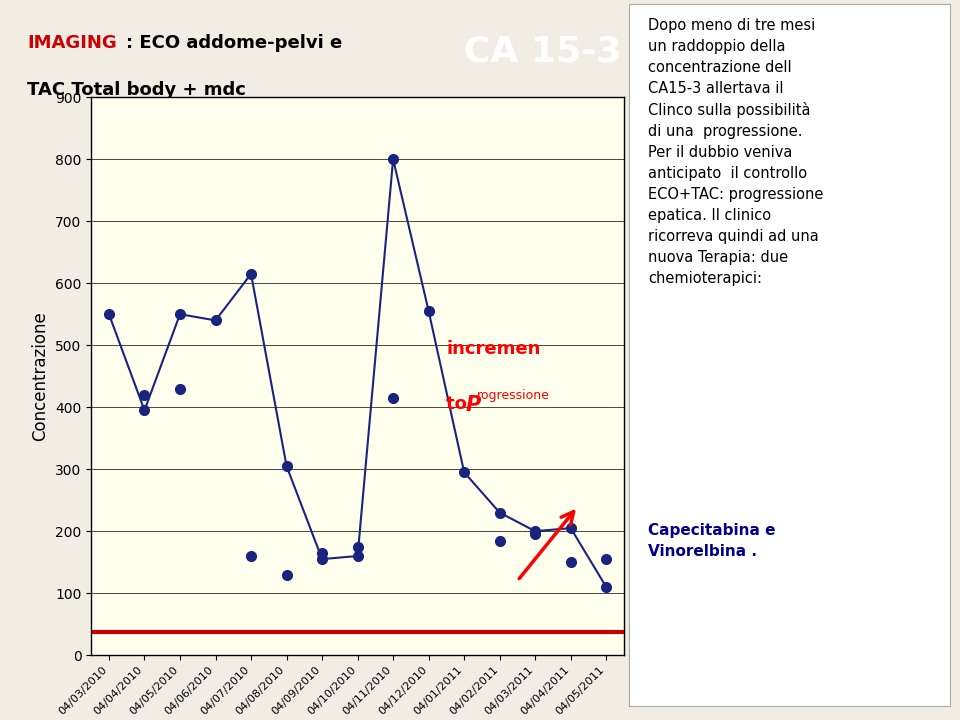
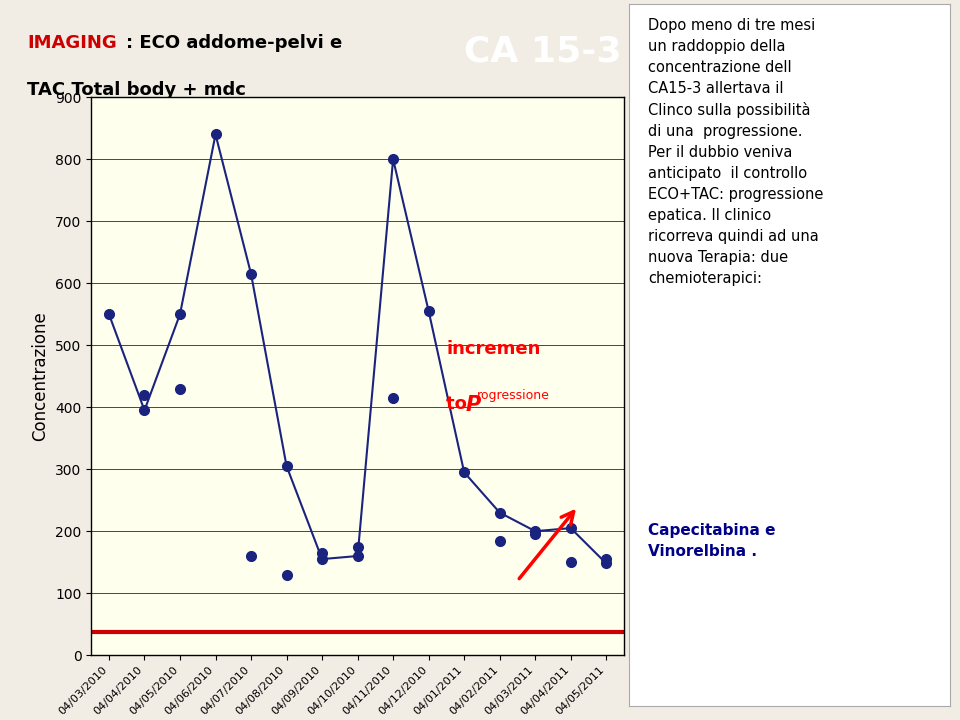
04/06/2010: 540 -> 840
04/05/2011: 110 -> 148
